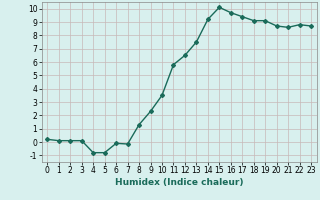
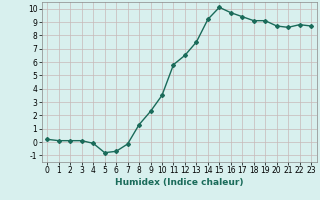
4: -0.8 -> -0.1
6: -0.1 -> -0.7
